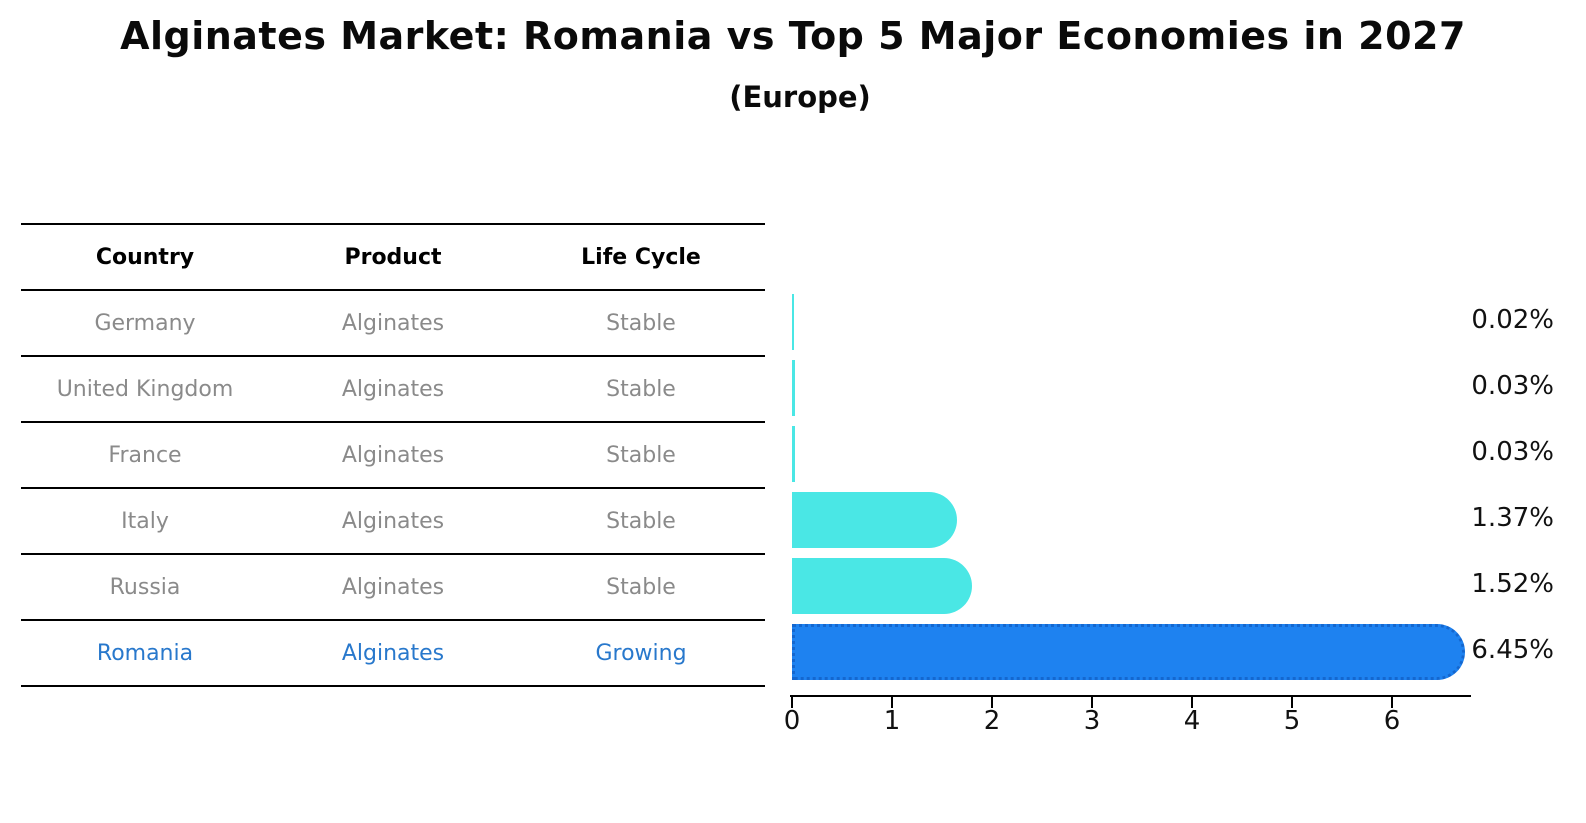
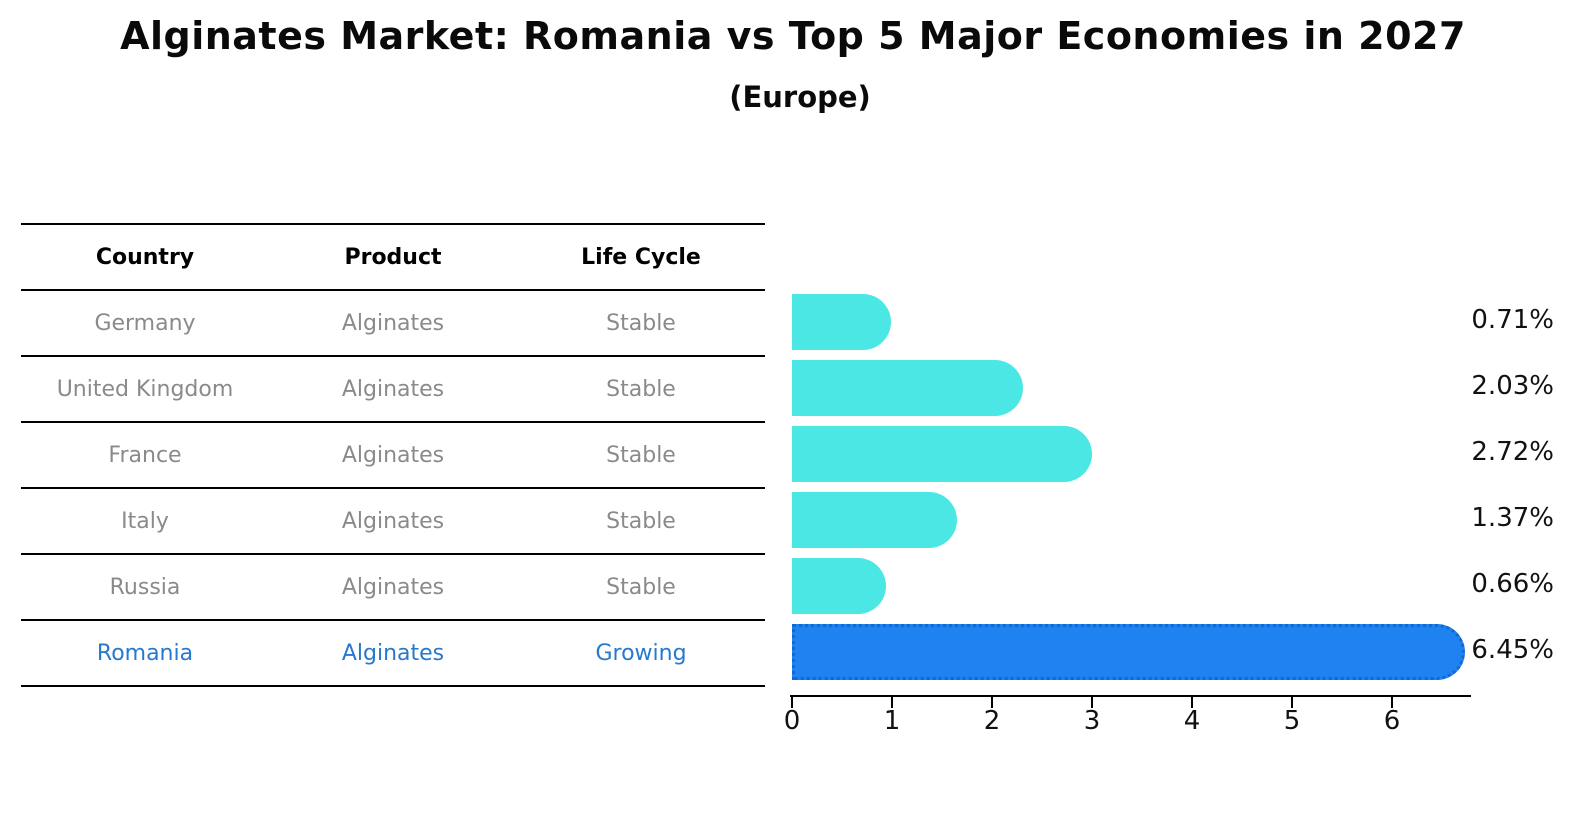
Germany: 0.02% -> 0.71%
United Kingdom: 0.03% -> 2.03%
France: 0.03% -> 2.72%
Russia: 1.52% -> 0.66%
